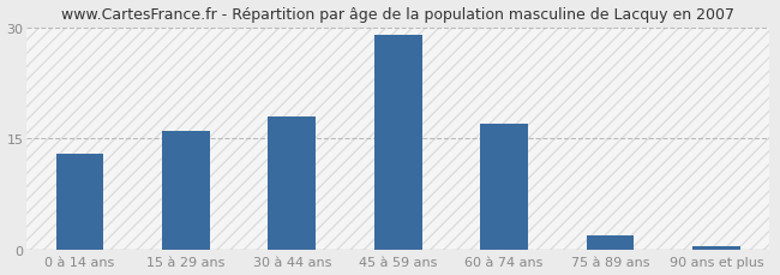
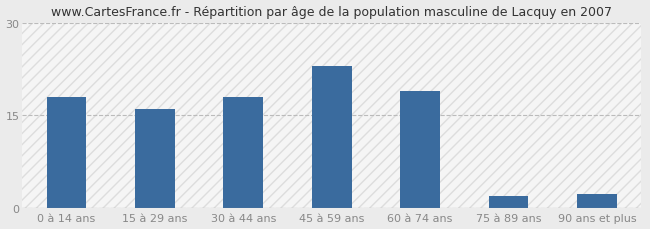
0 à 14 ans: 13.0 -> 18.0
45 à 59 ans: 29.0 -> 23.0
60 à 74 ans: 17.0 -> 19.0
90 ans et plus: 0.4 -> 2.2
